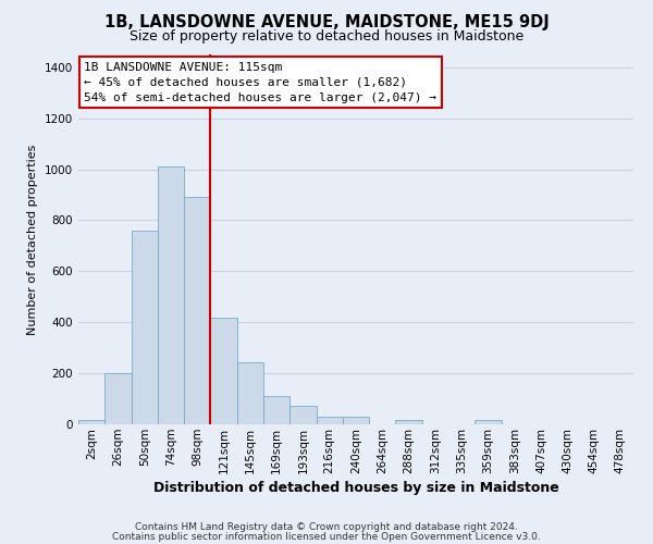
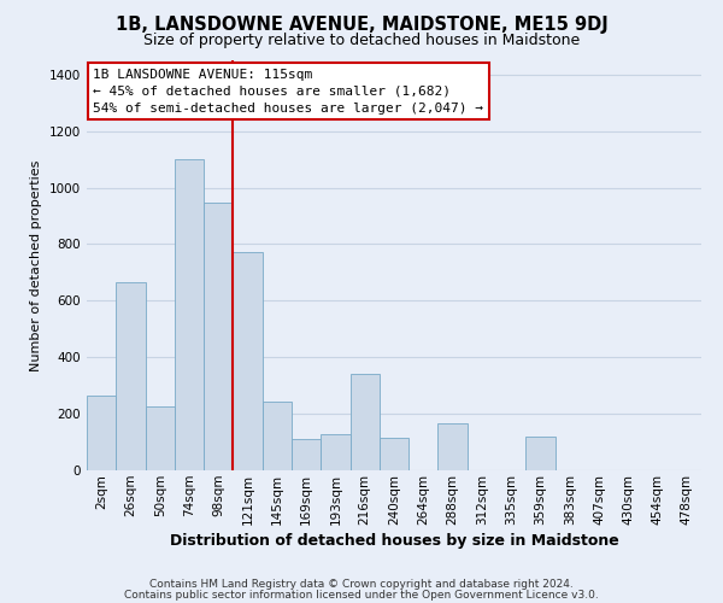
2sqm: 18 -> 265
26sqm: 200 -> 665
50sqm: 760 -> 225
74sqm: 1010 -> 1100
98sqm: 890 -> 945
121sqm: 420 -> 770
193sqm: 72 -> 130
216sqm: 28 -> 340
240sqm: 28 -> 115
288sqm: 15 -> 165
359sqm: 15 -> 120
